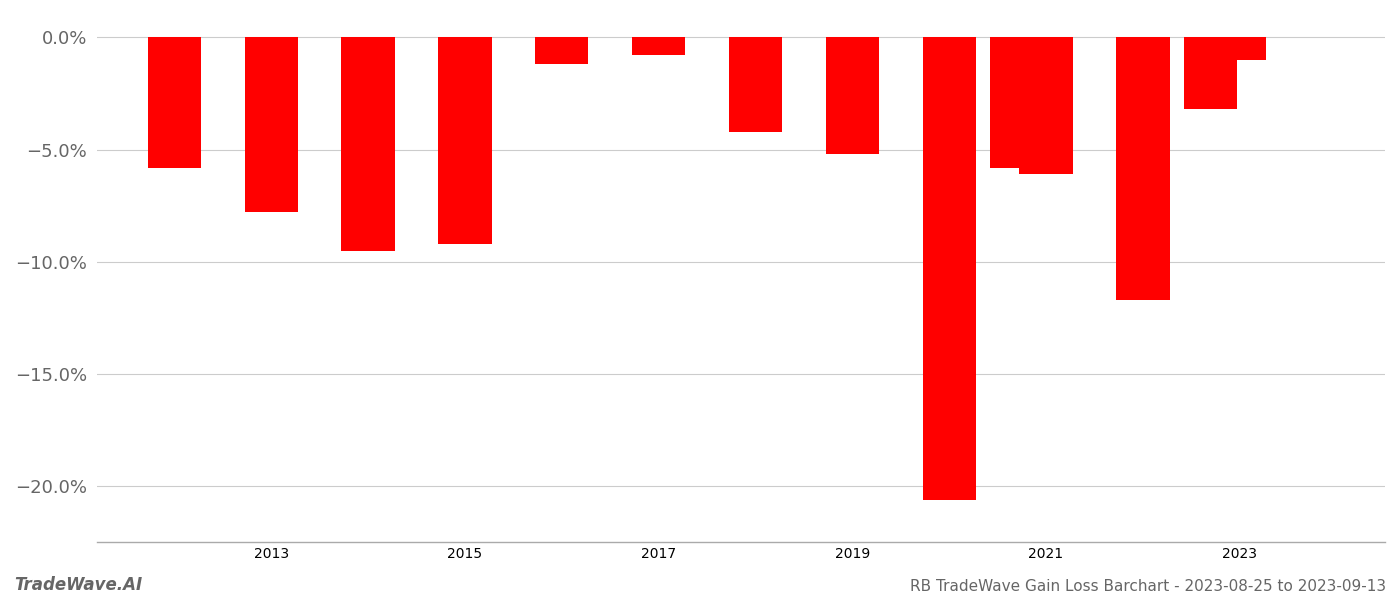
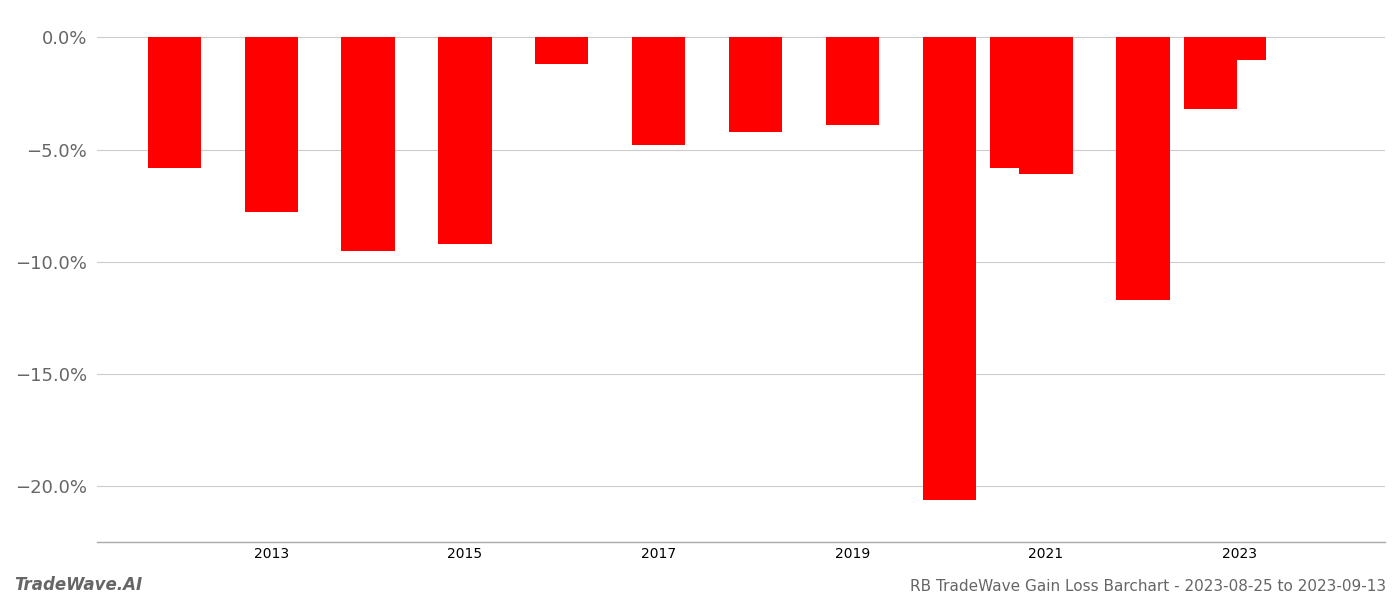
2017: -0.8% -> -4.8%
2019: -5.2% -> -3.9%
